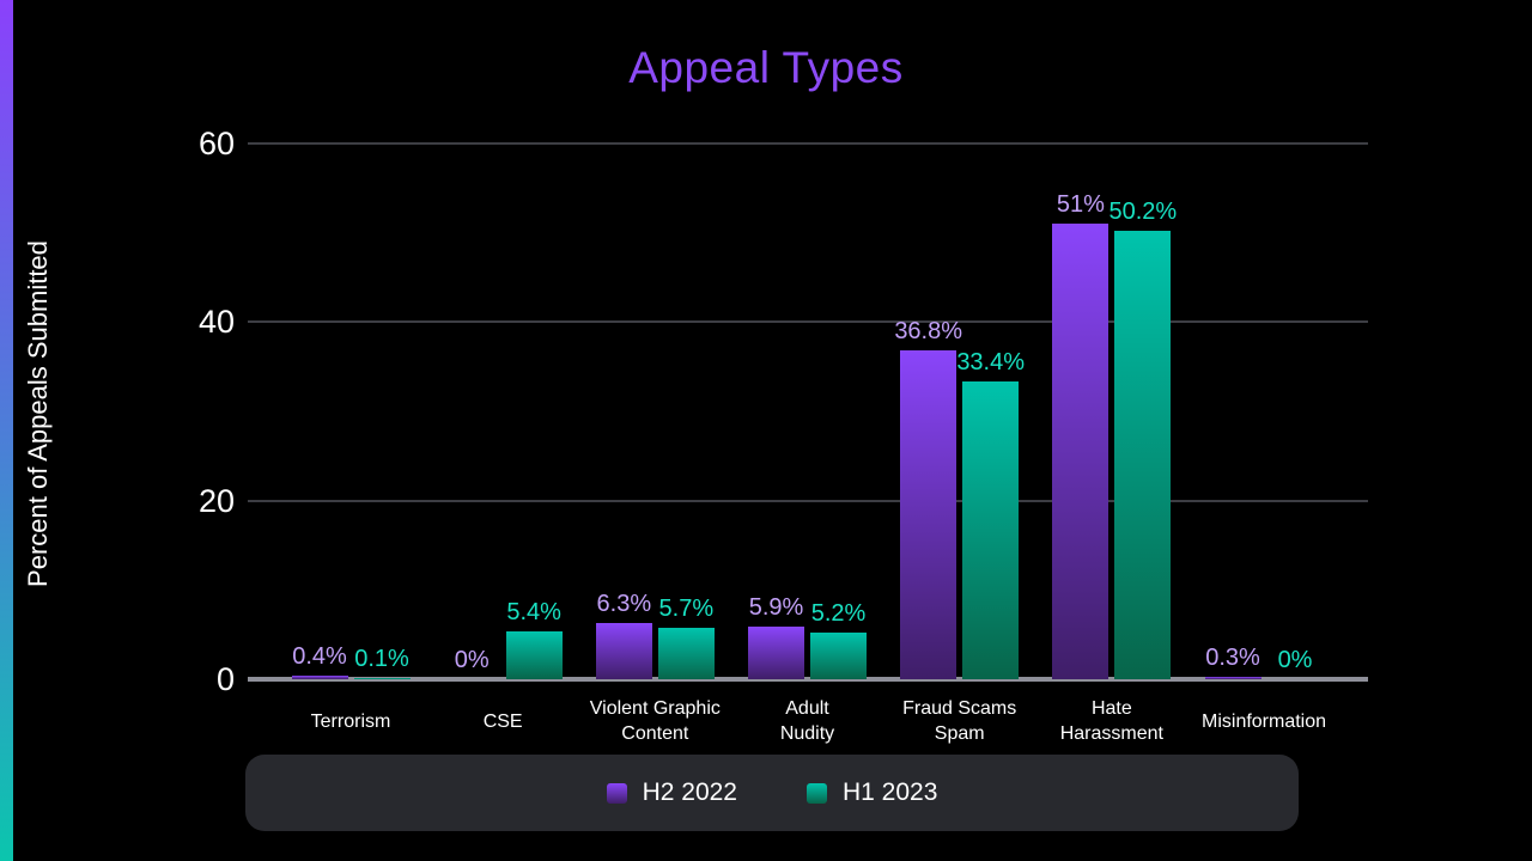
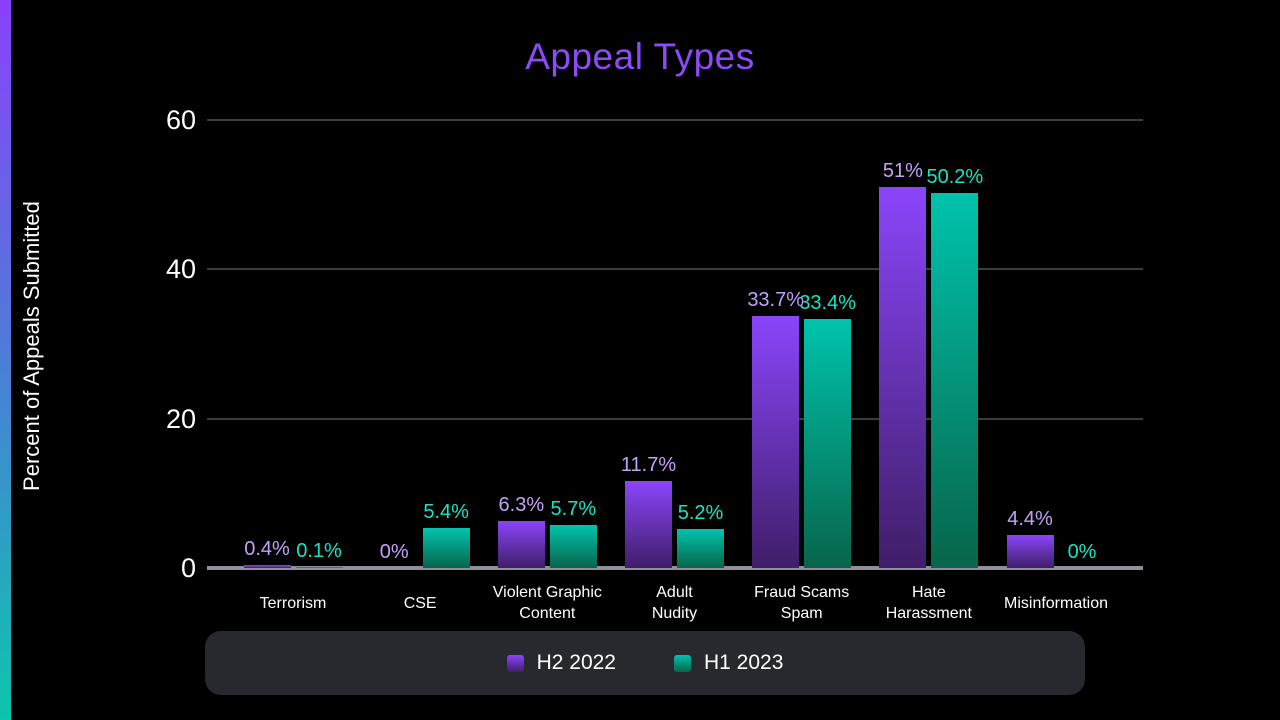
H2 2022/Adult Nudity: 5.9% -> 11.7%
H2 2022/Fraud Scams Spam: 36.8% -> 33.7%
H2 2022/Misinformation: 0.3% -> 4.4%
